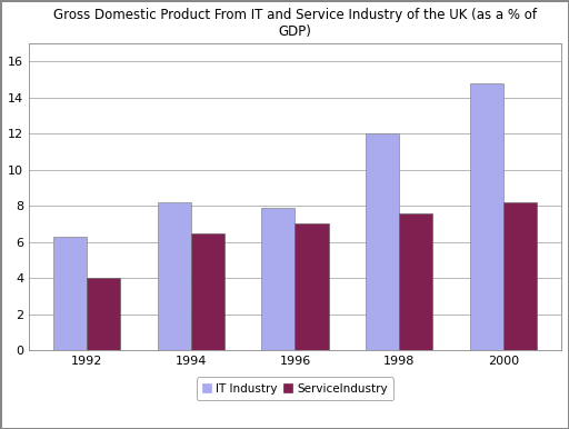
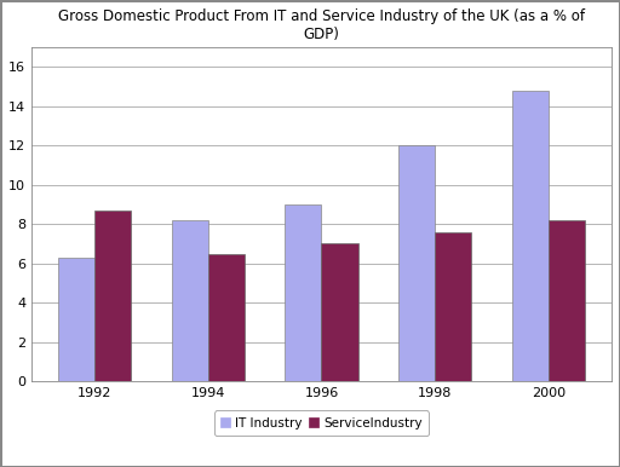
ServiceIndustry/1992: 4.0 -> 8.7
IT Industry/1996: 7.9 -> 9.0
